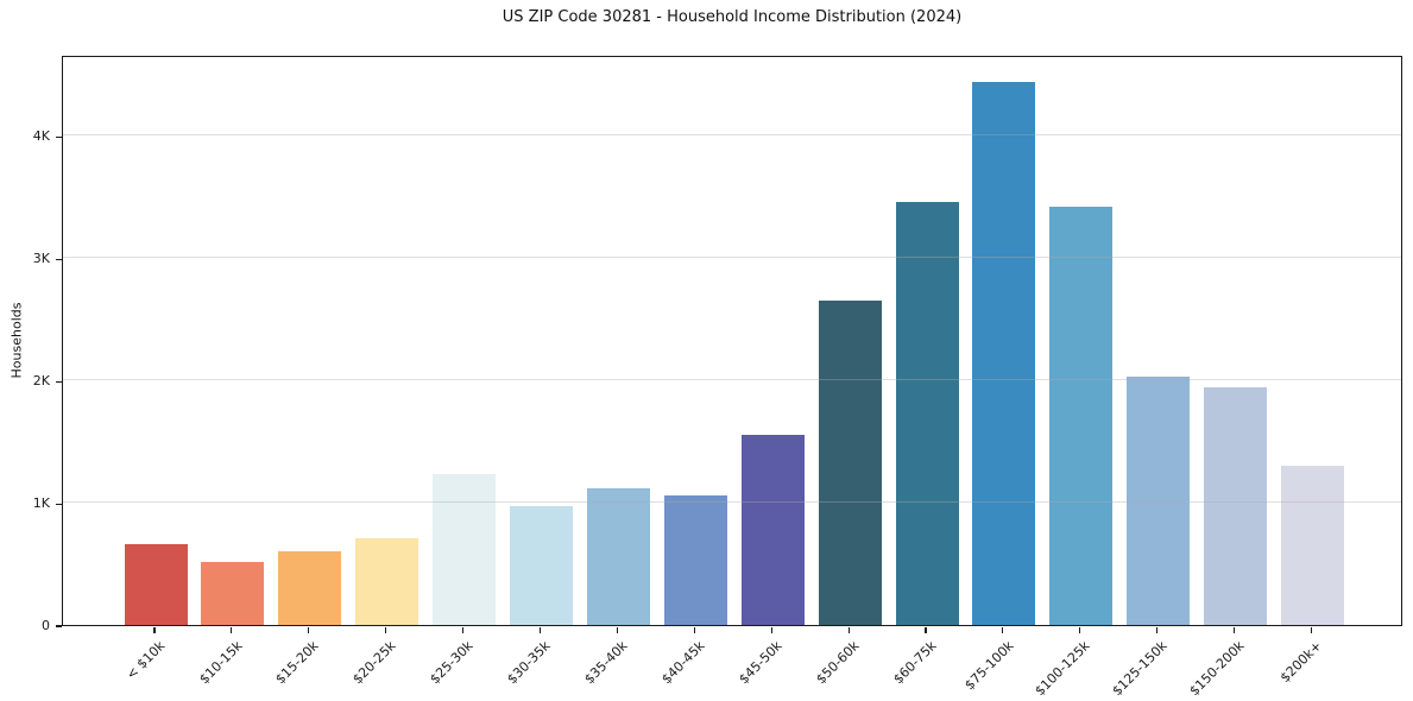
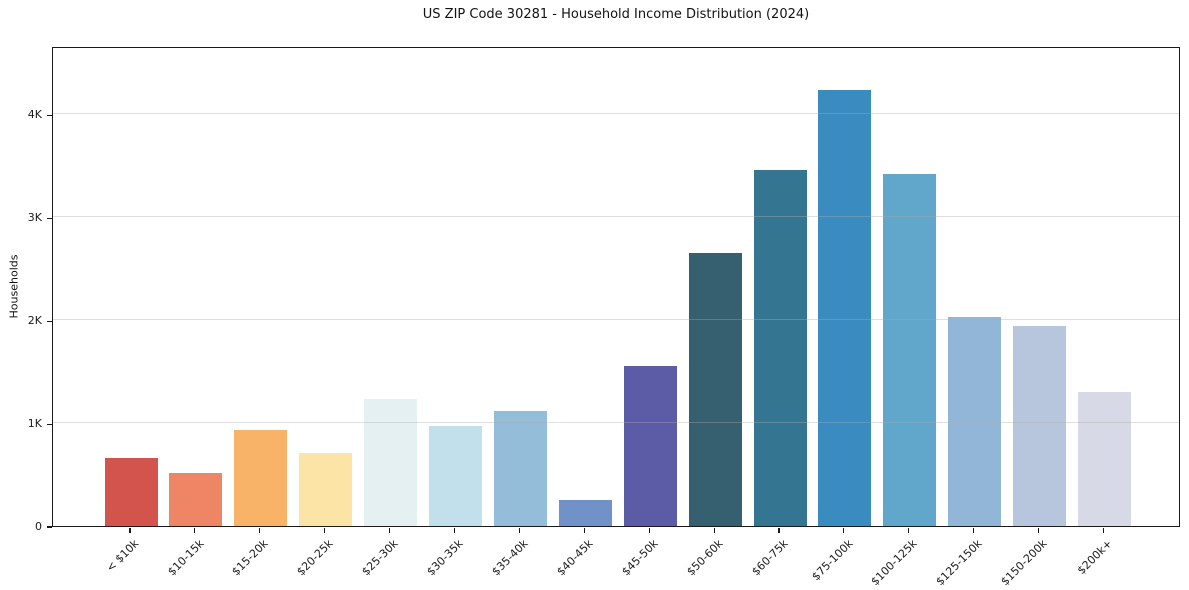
$15-20k: 0.61K -> 0.94K
$40-45k: 1.06K -> 0.25K
$75-100k: 4.46K -> 4.26K
